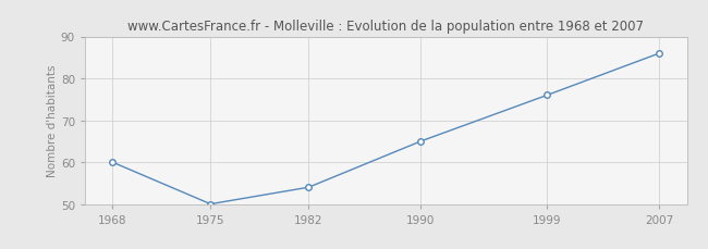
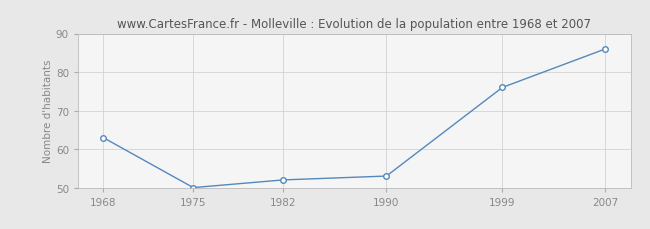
1968: 60 -> 63
1982: 54 -> 52
1990: 65 -> 53
